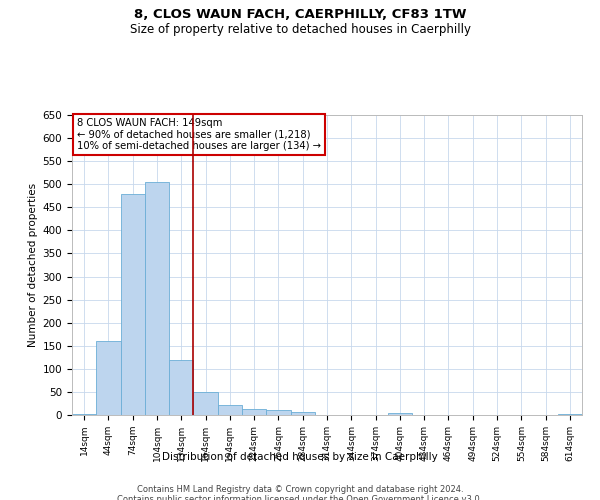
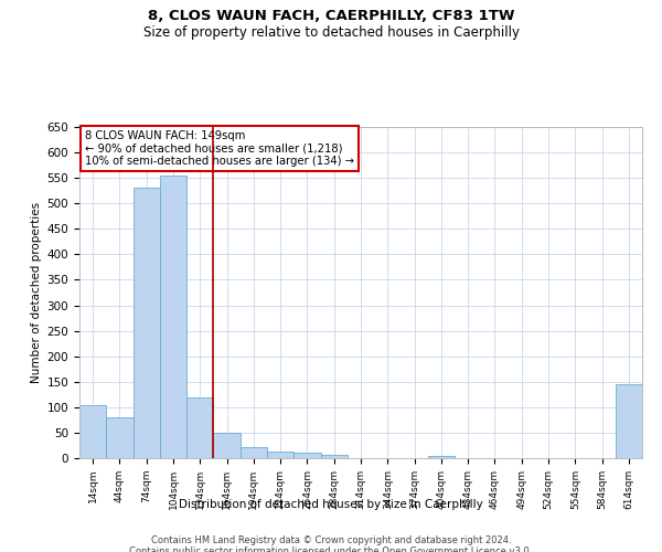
14sqm: 3 -> 105
44sqm: 160 -> 80
74sqm: 478 -> 530
104sqm: 505 -> 555
614sqm: 3 -> 145
